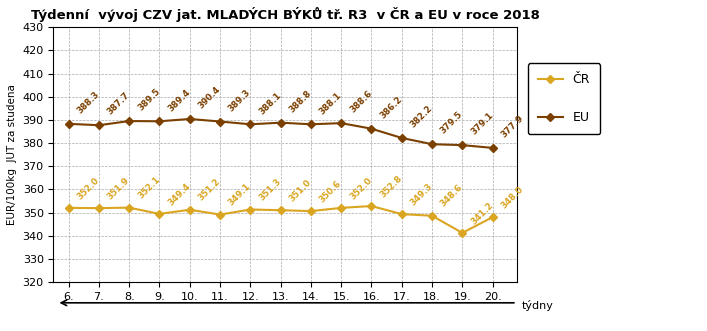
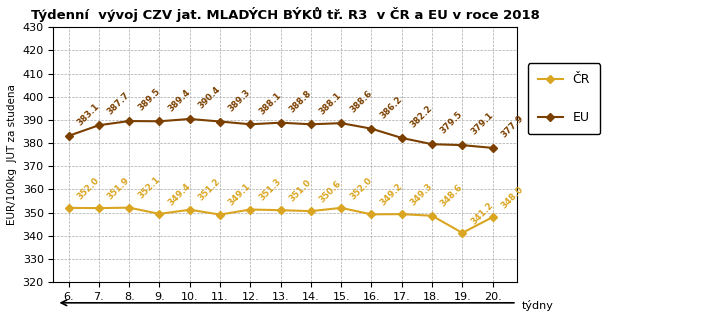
EU/6.: 388.3 -> 383.1
ČR/16.: 352.8 -> 349.2
